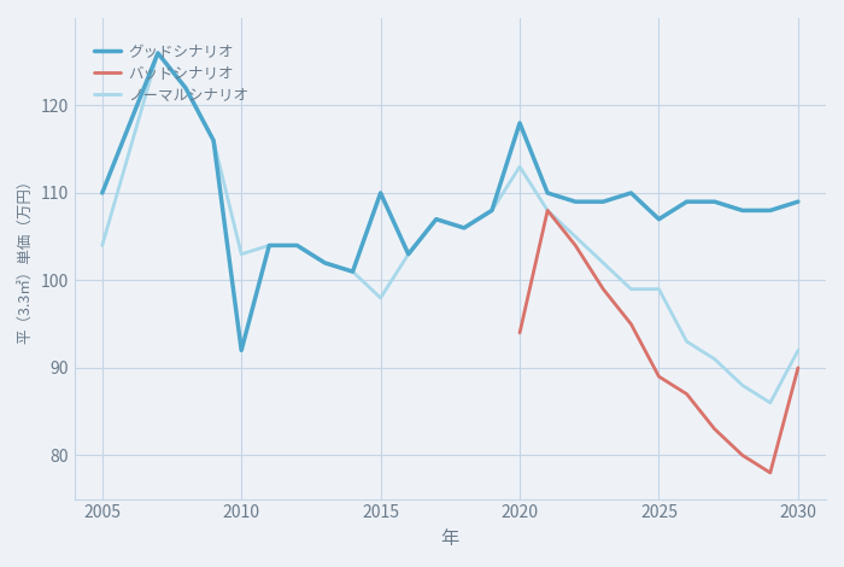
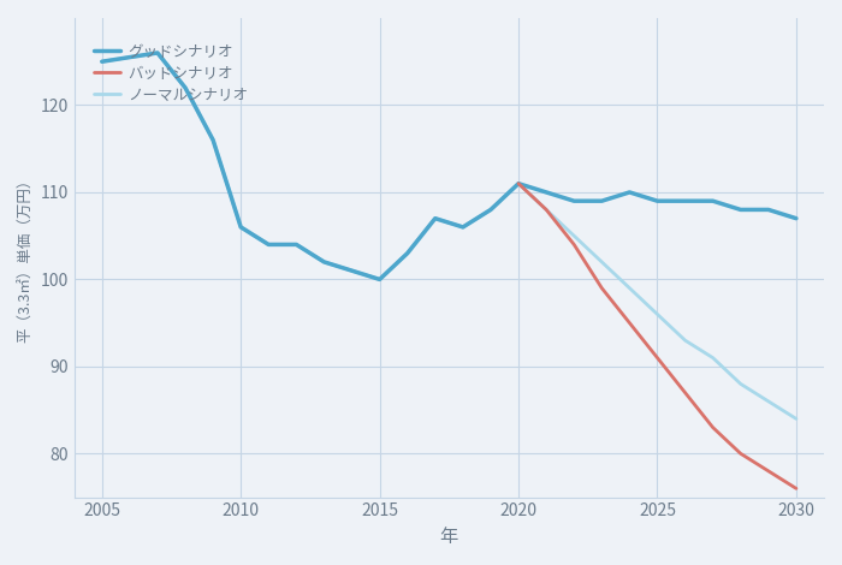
グッドシナリオ/2005: 110 -> 125
ノーマルシナリオ/2005: 104 -> 125
グッドシナリオ/2010: 92 -> 106
ノーマルシナリオ/2010: 103 -> 106
グッドシナリオ/2015: 110 -> 100
ノーマルシナリオ/2015: 98 -> 100
グッドシナリオ/2020: 118 -> 111
バッドシナリオ/2020: 94 -> 111
ノーマルシナリオ/2020: 113 -> 111
グッドシナリオ/2025: 107 -> 109
バッドシナリオ/2025: 89 -> 91
ノーマルシナリオ/2025: 99 -> 96
グッドシナリオ/2030: 109 -> 107
バッドシナリオ/2030: 90 -> 76
ノーマルシナリオ/2030: 92 -> 84
